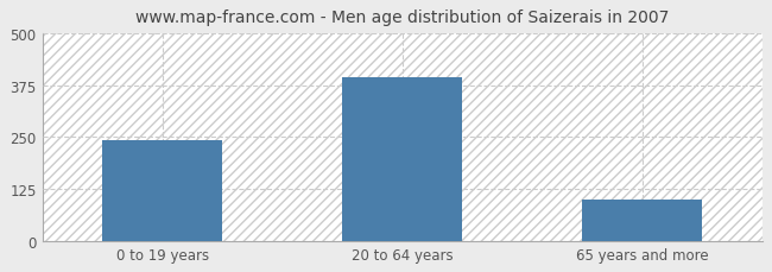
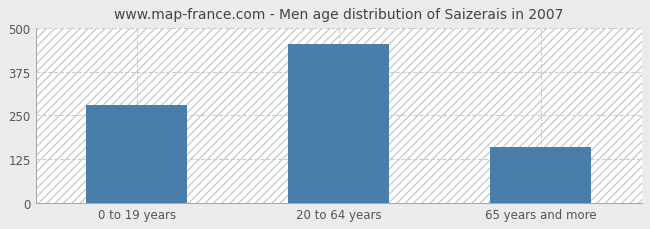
0 to 19 years: 243 -> 280
20 to 64 years: 393 -> 455
65 years and more: 100 -> 160
